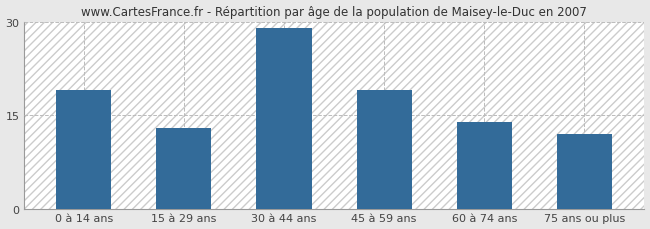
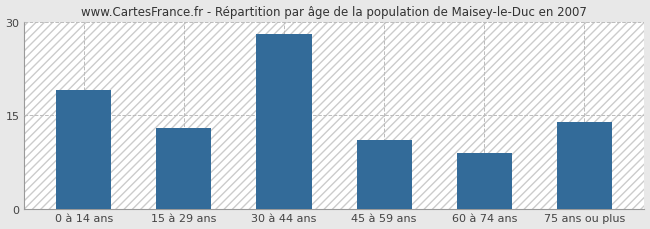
30 à 44 ans: 29 -> 28
45 à 59 ans: 19 -> 11
60 à 74 ans: 14 -> 9
75 ans ou plus: 12 -> 14
